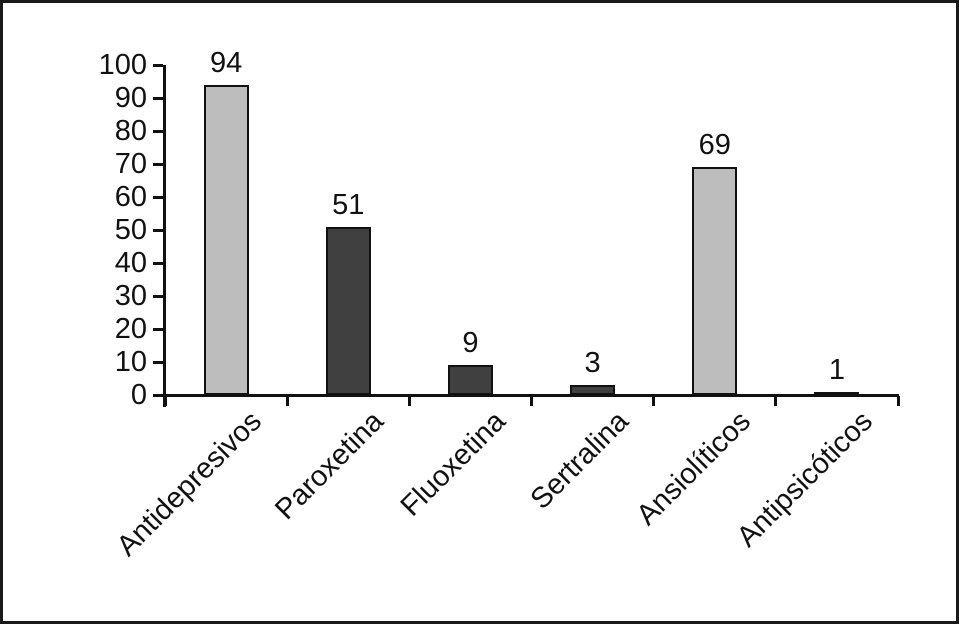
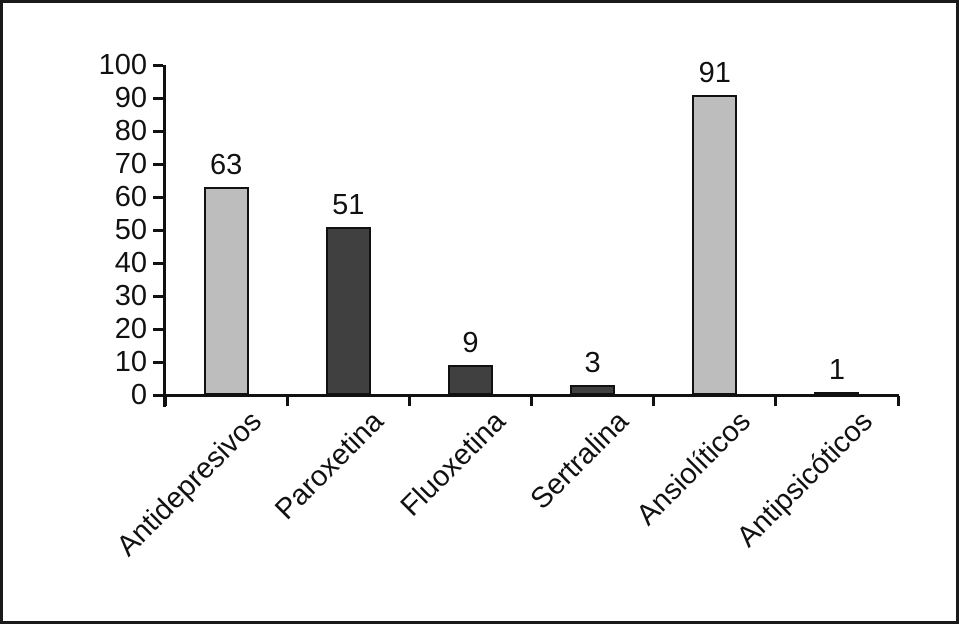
Antidepresivos: 94 -> 63
Ansiolíticos: 69 -> 91
